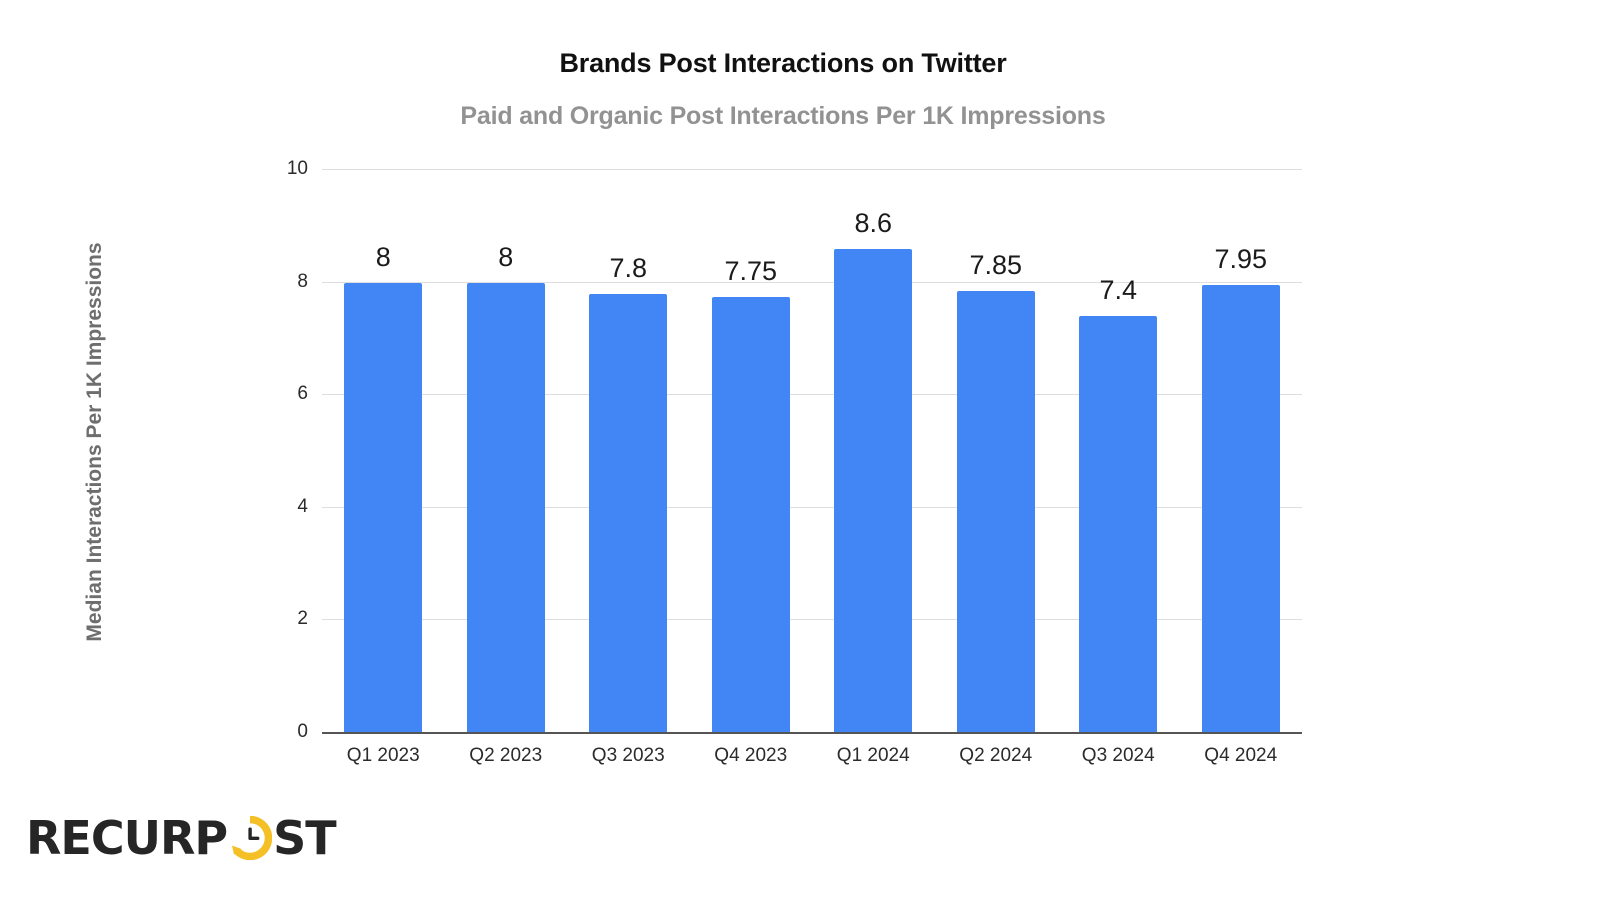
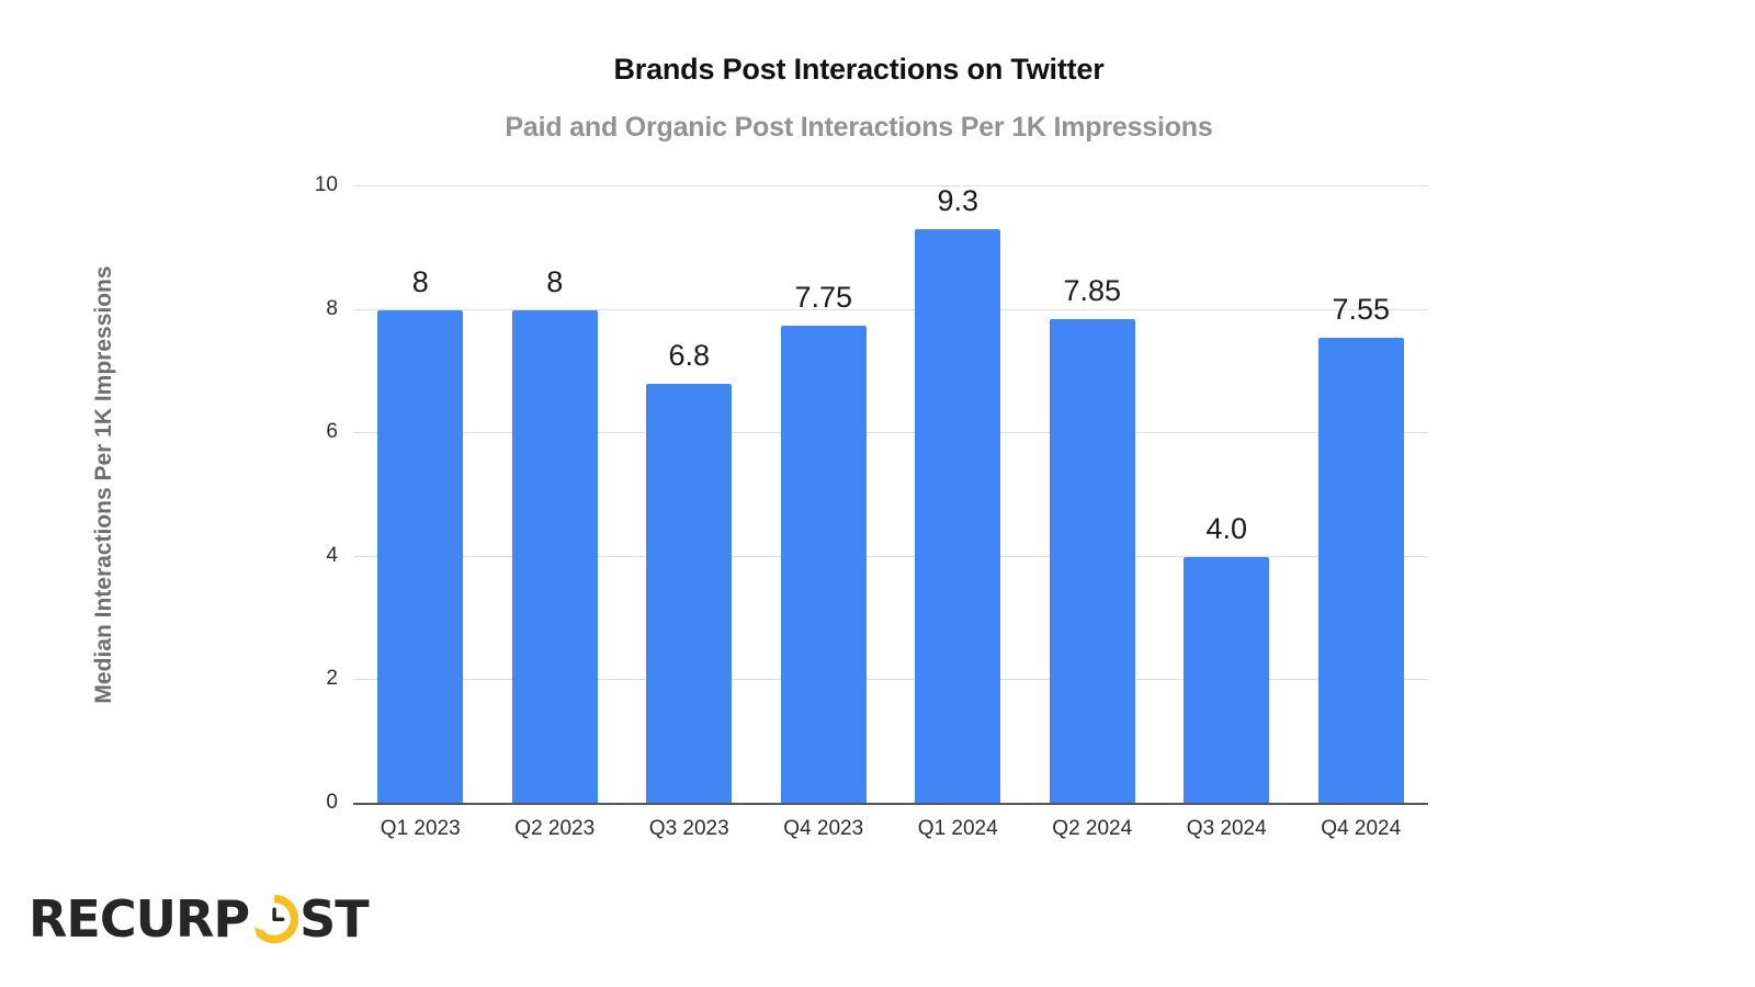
Q3 2023: 7.8 -> 6.8
Q1 2024: 8.6 -> 9.3
Q3 2024: 7.4 -> 4.0
Q4 2024: 7.95 -> 7.55
